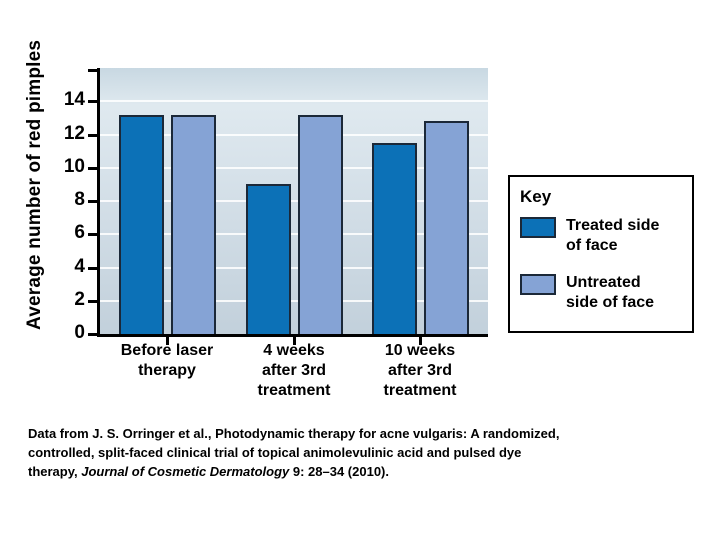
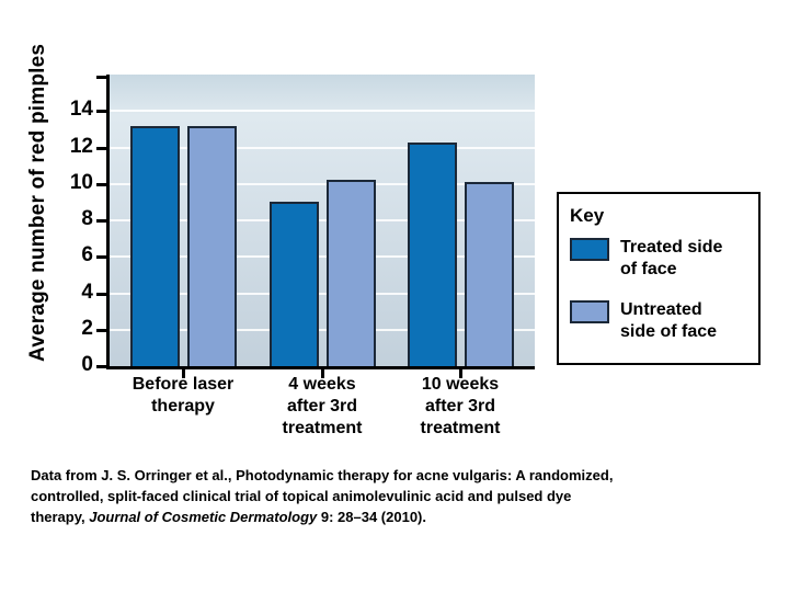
Untreated side of face/4 weeks after 3rd treatment: 13.2 -> 10.2
Treated side of face/10 weeks after 3rd treatment: 11.5 -> 12.3
Untreated side of face/10 weeks after 3rd treatment: 12.8 -> 10.1
